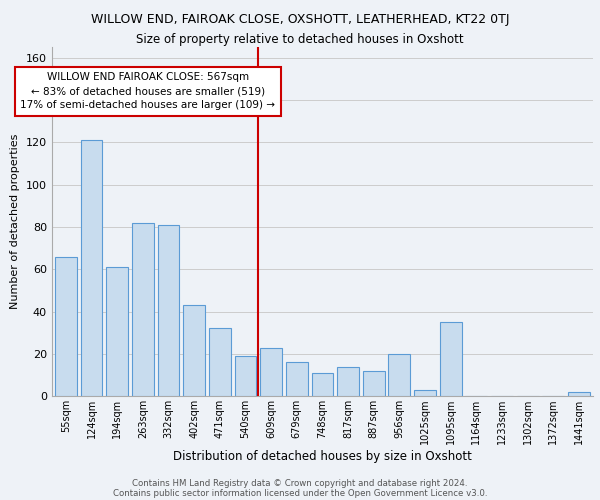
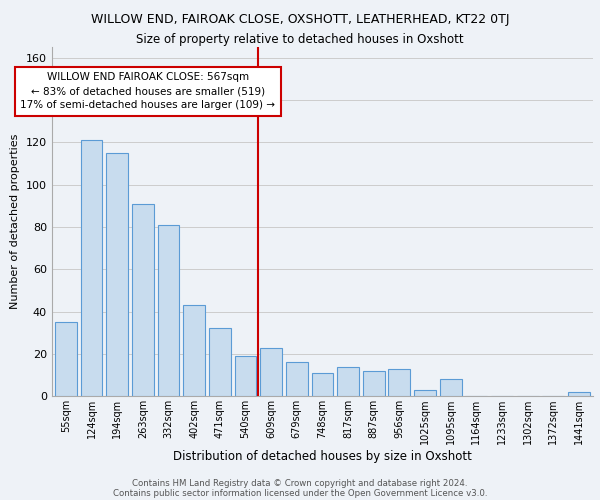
55sqm: 66 -> 35
194sqm: 61 -> 115
263sqm: 82 -> 91
956sqm: 20 -> 13
1095sqm: 35 -> 8
